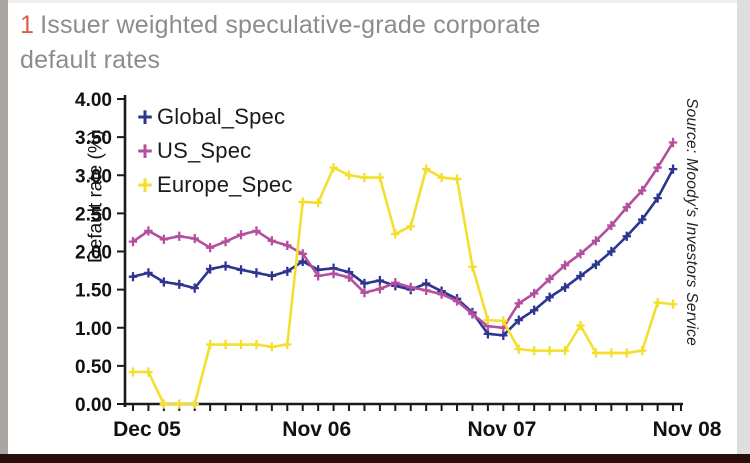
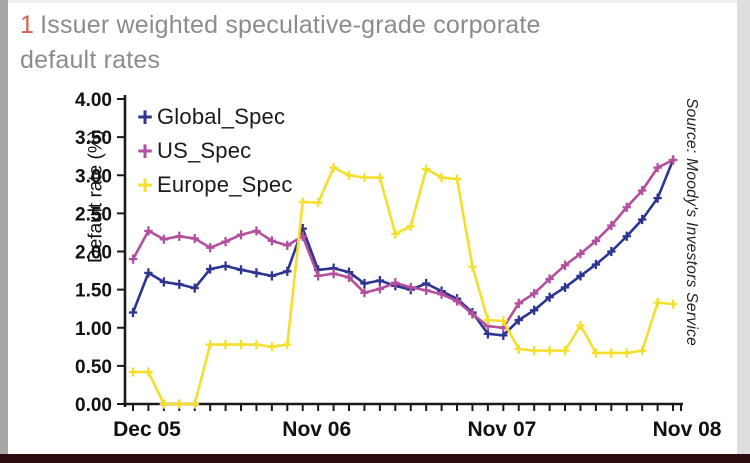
Global_Spec/Dec 05: 1.7 -> 1.2
US_Spec/Dec 05: 2.1 -> 1.9
Global_Spec/Nov 06: 1.9 -> 2.3
US_Spec/Nov 06: 2.0 -> 2.2
Global_Spec/Nov 08: 3.1 -> 3.2
US_Spec/Nov 08: 3.4 -> 3.2
